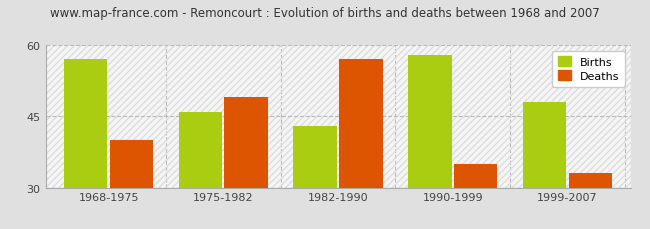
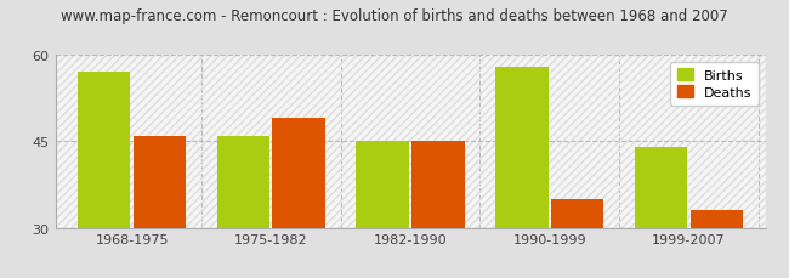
Deaths/1968-1975: 40 -> 46
Births/1982-1990: 43 -> 45
Deaths/1982-1990: 57 -> 45
Births/1999-2007: 48 -> 44
